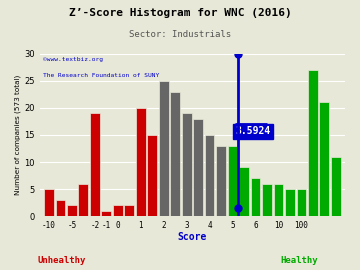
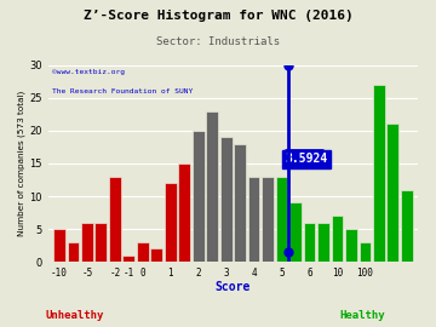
-5: 2 -> 6
-2: 19 -> 13
0: 2 -> 3
1: 20 -> 12
2: 25 -> 20
4: 15 -> 13
6: 7 -> 6
10: 6 -> 7
100: 5 -> 3
